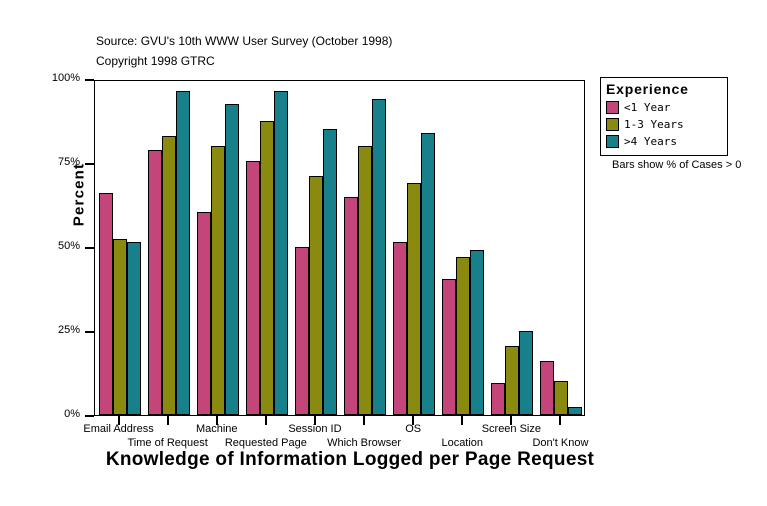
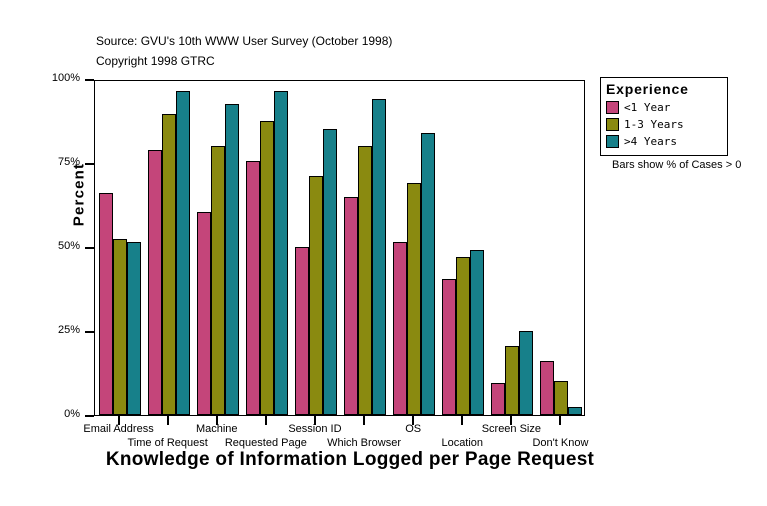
1-3 Years/Time of Request: 83% -> 90%
